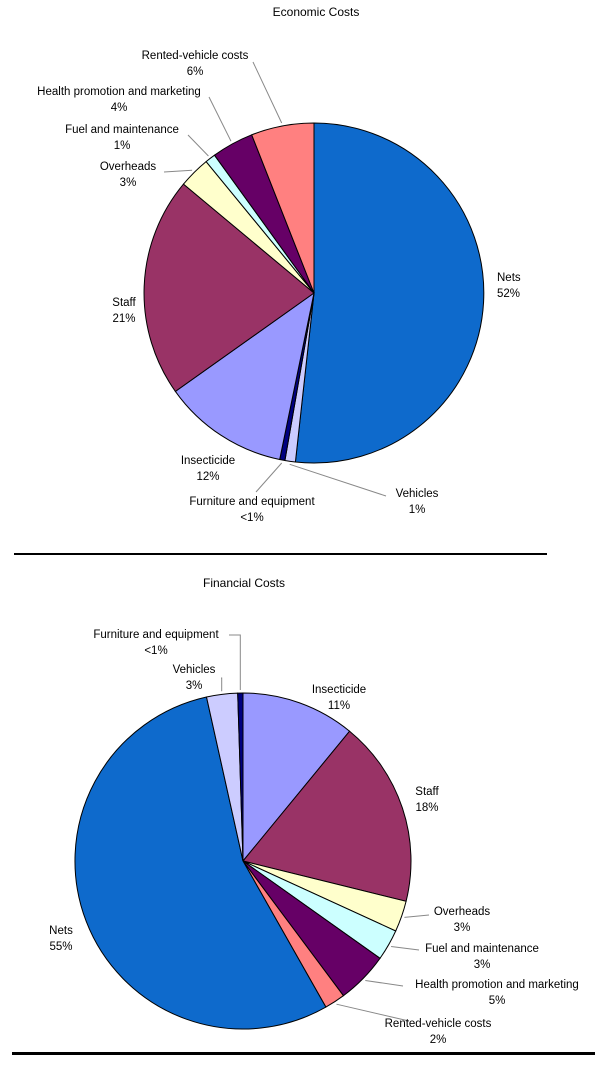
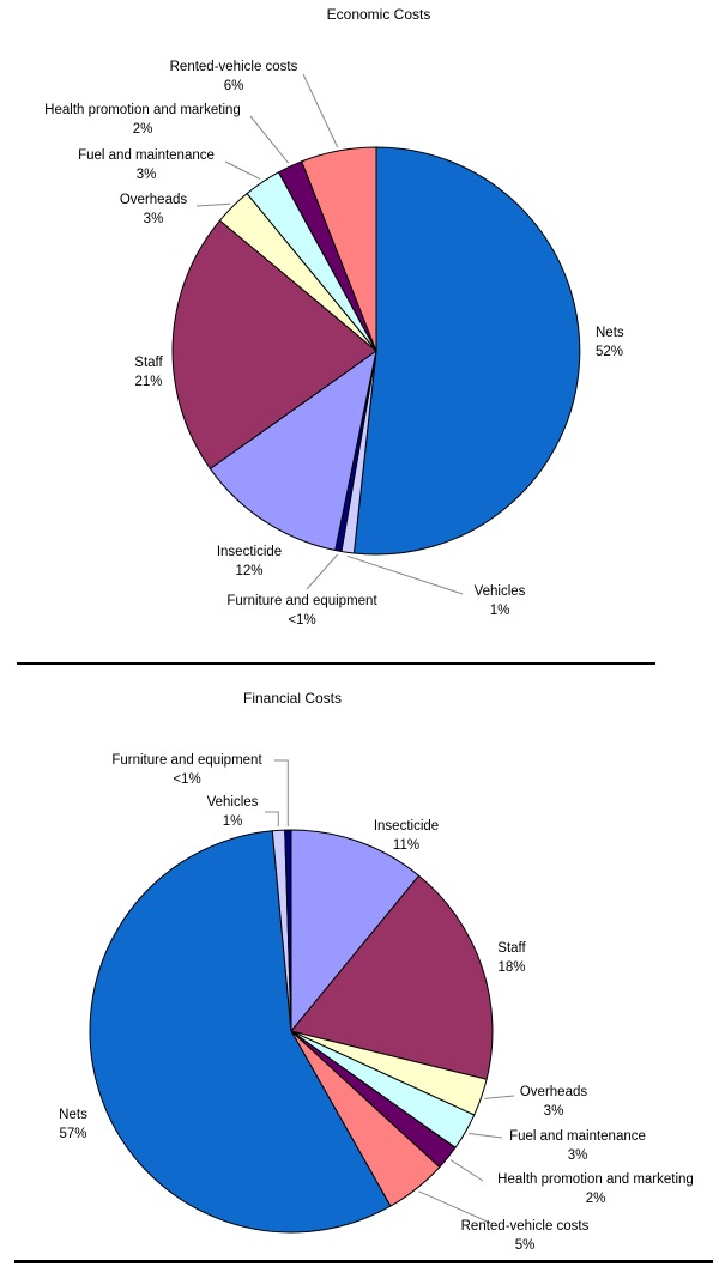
Economic Costs/Fuel and maintenance: 1% -> 3%
Economic Costs/Health promotion and marketing: 4% -> 2%
Financial Costs/Health promotion and marketing: 5% -> 2%
Financial Costs/Rented-vehicle costs: 2% -> 5%
Financial Costs/Nets: 55% -> 57%
Financial Costs/Vehicles: 3% -> 1%
